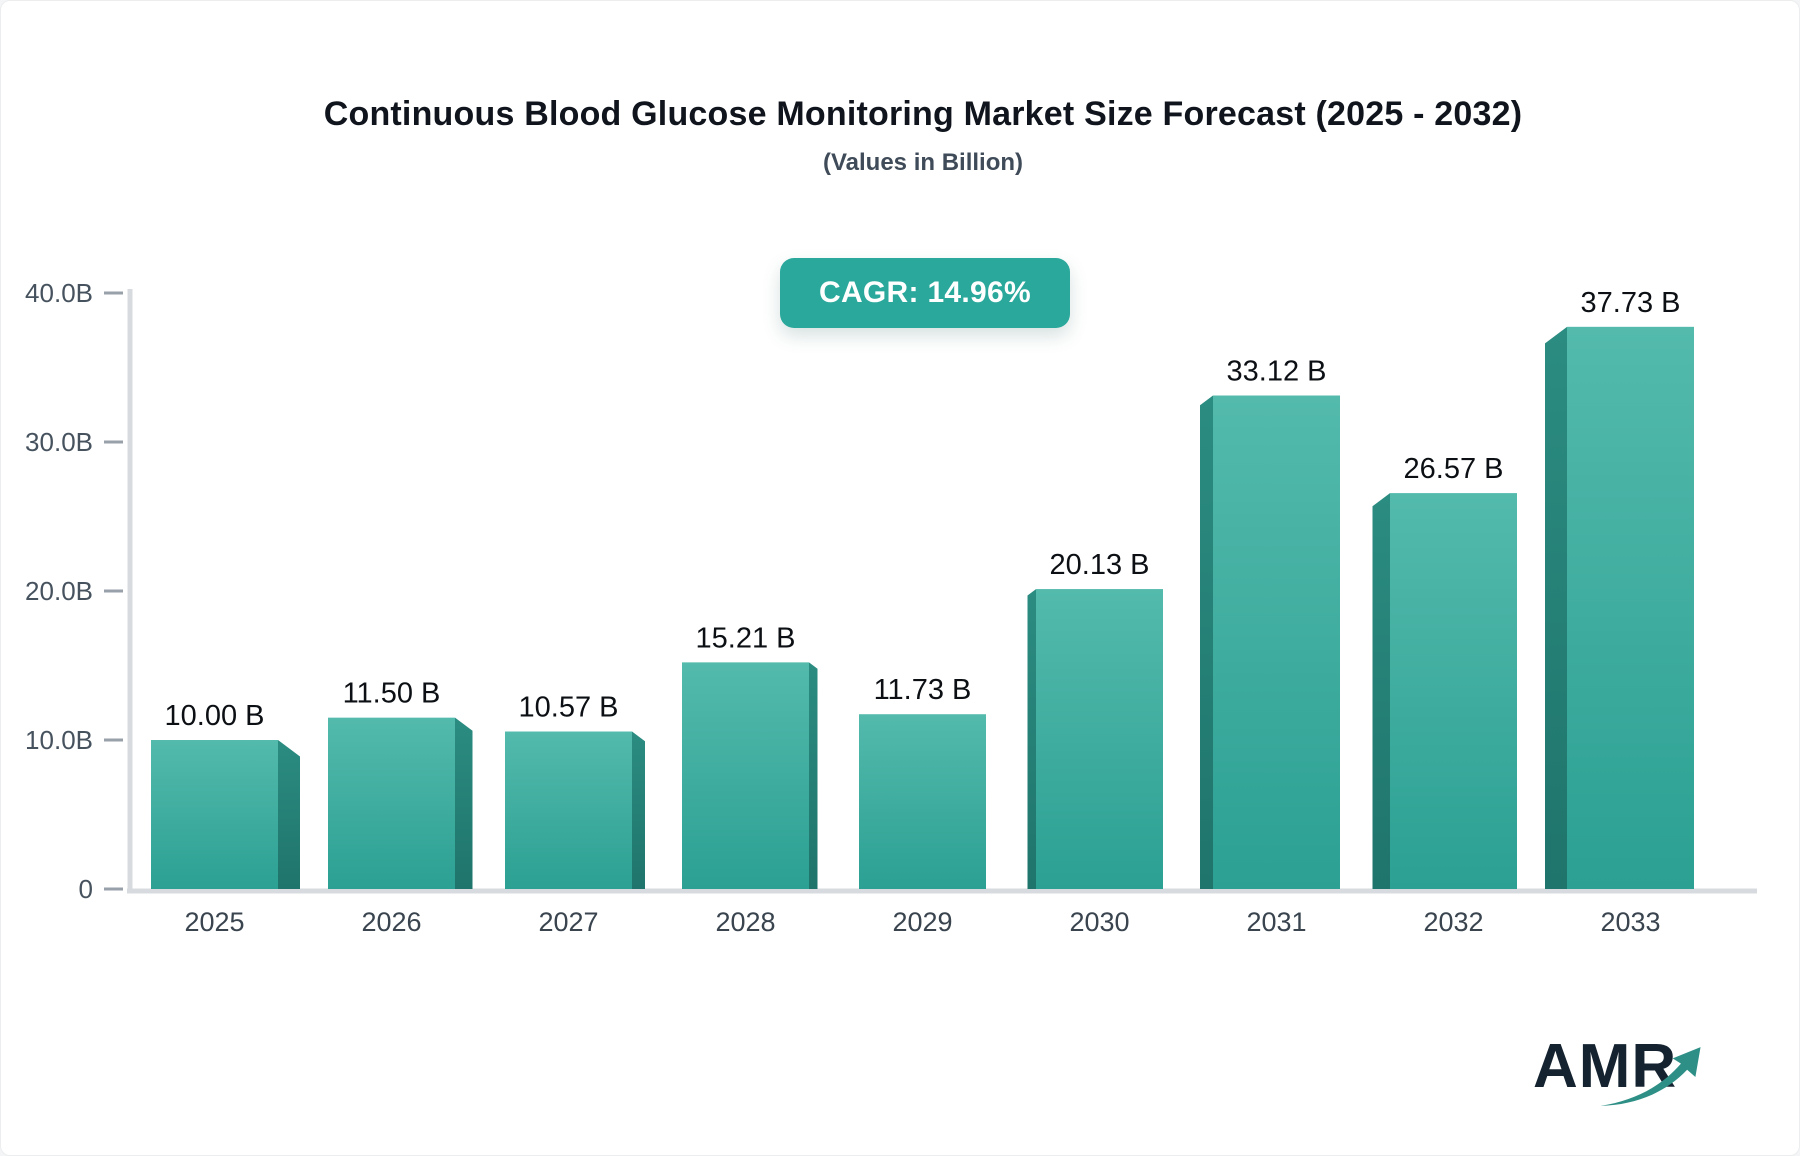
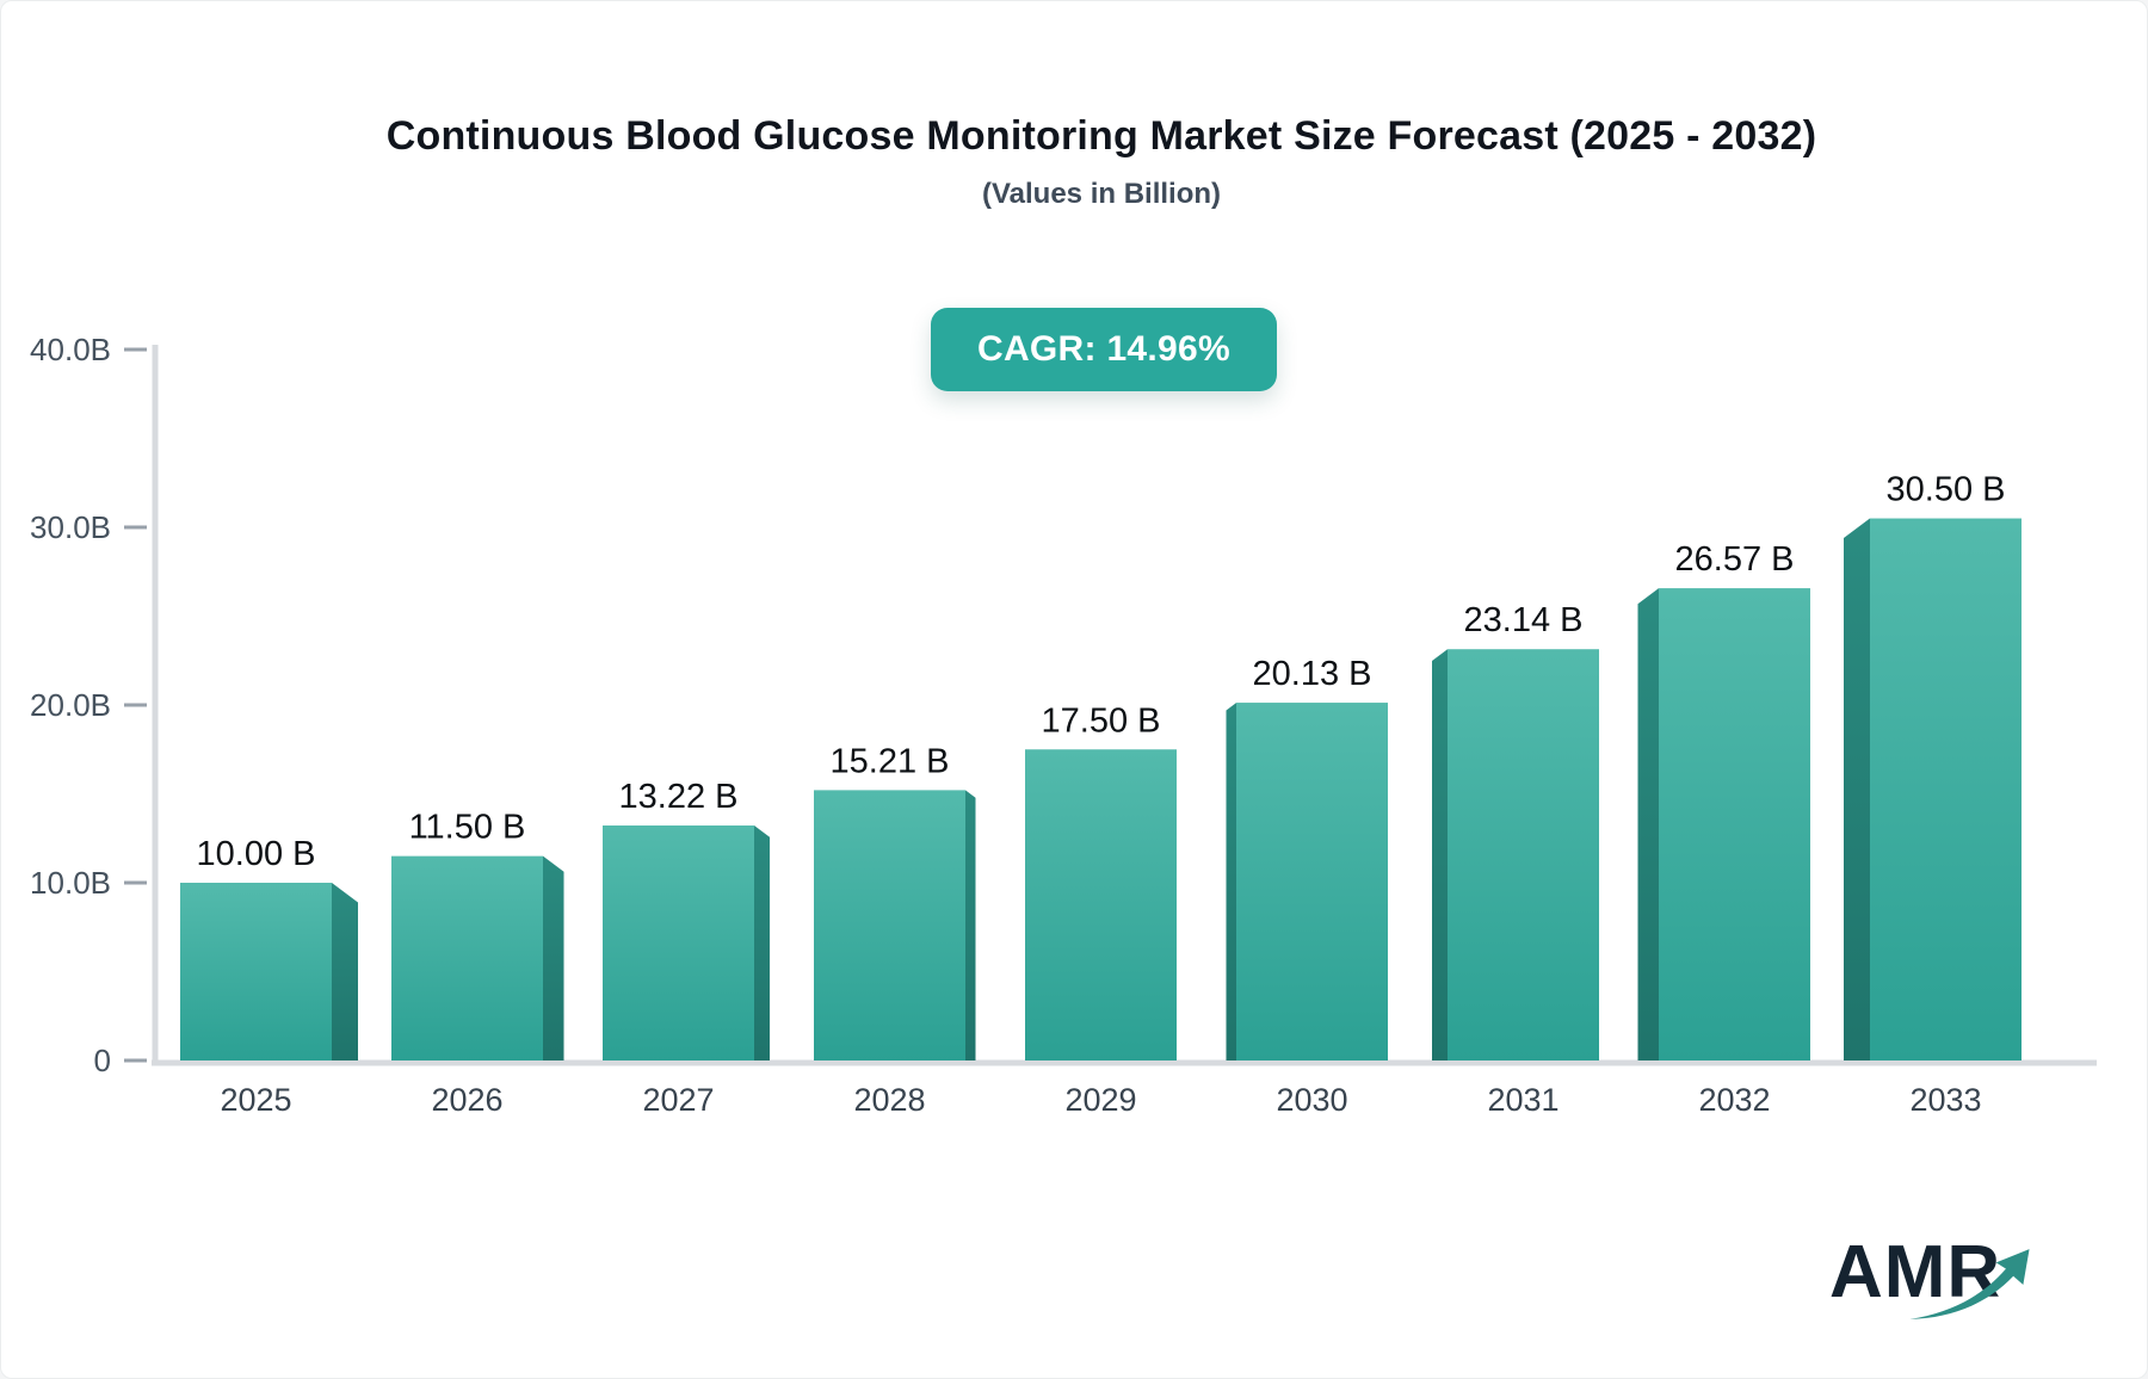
2027: 10.57 -> 13.22
2029: 11.73 -> 17.50
2031: 33.12 -> 23.14
2033: 37.73 -> 30.50
